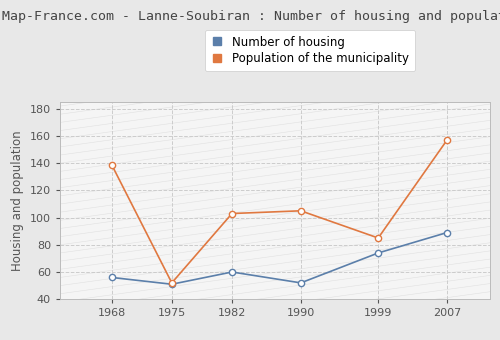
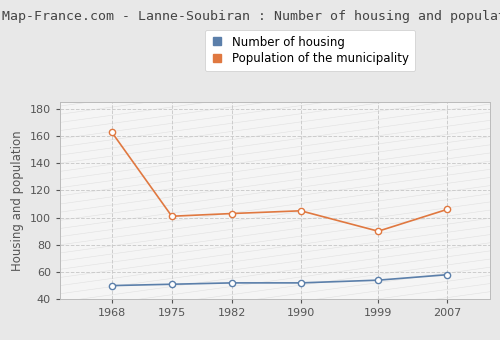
Number of housing/1968: 56 -> 50
Population of the municipality/1968: 139 -> 163
Population of the municipality/1975: 52 -> 101
Number of housing/1982: 60 -> 52
Number of housing/1999: 74 -> 54
Population of the municipality/1999: 85 -> 90
Number of housing/2007: 89 -> 58
Population of the municipality/2007: 157 -> 106
